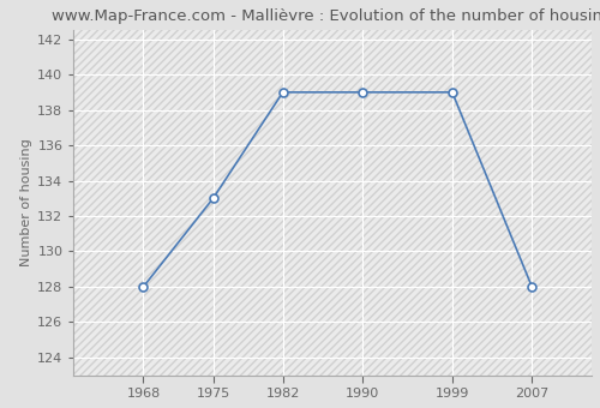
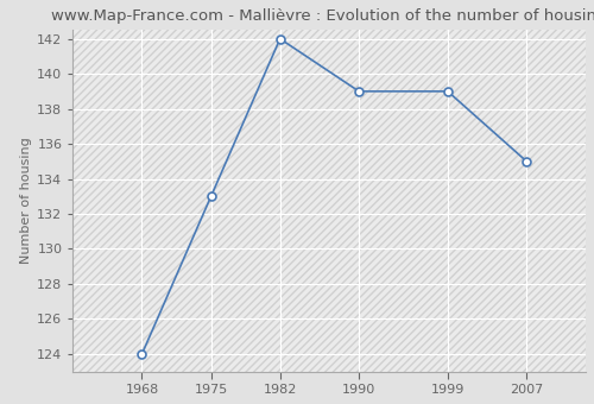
1968: 128 -> 124
1982: 139 -> 142
2007: 128 -> 135
